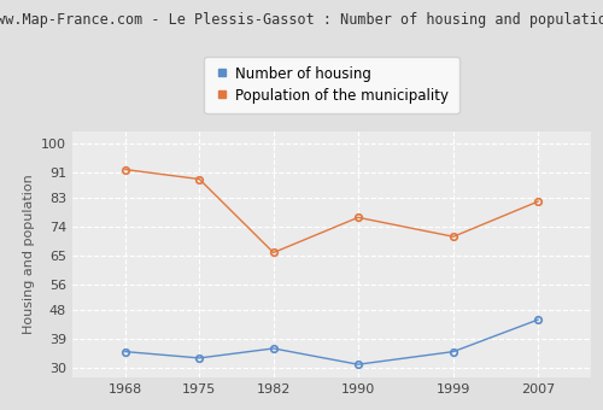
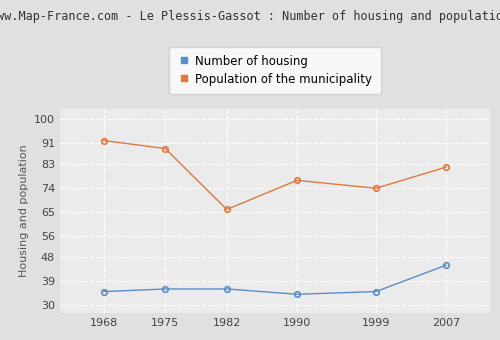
Number of housing/1975: 33 -> 36
Number of housing/1990: 31 -> 34
Population of the municipality/1999: 71 -> 74
